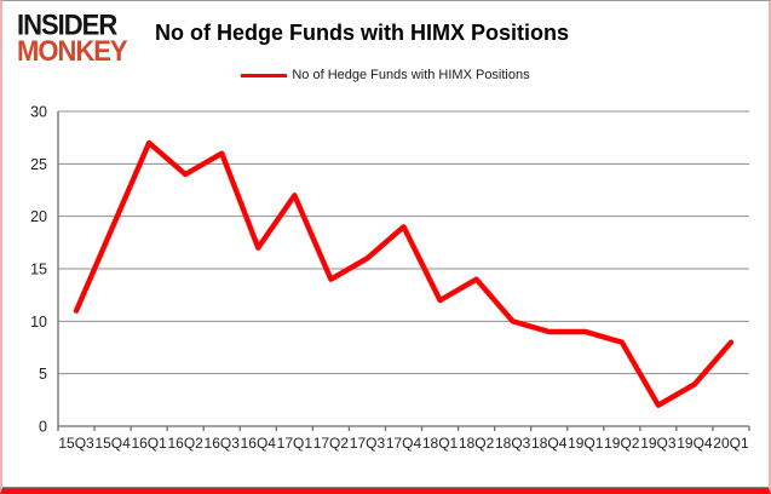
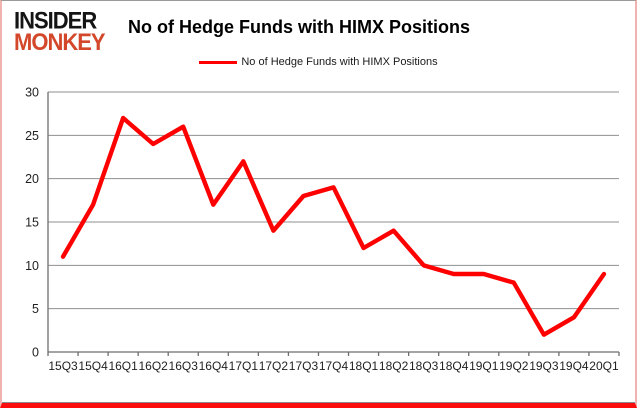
15Q4: 19 -> 17
17Q3: 16 -> 18
20Q1: 8 -> 9
